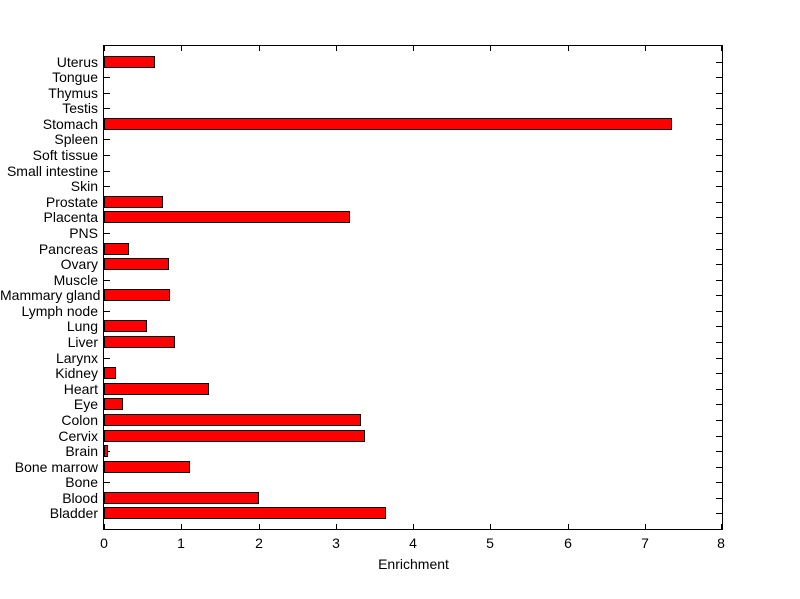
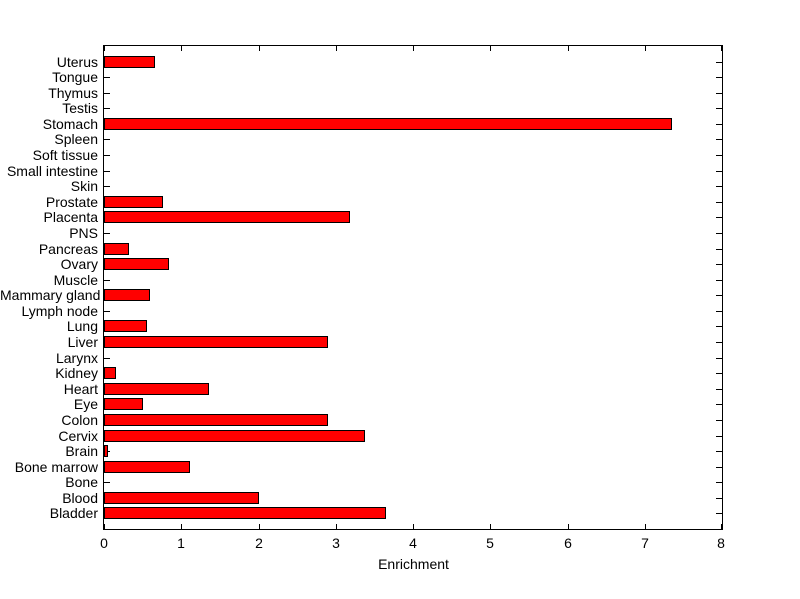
Mammary gland: 0.9 -> 0.6
Liver: 0.9 -> 2.9
Eye: 0.2 -> 0.5
Colon: 3.3 -> 2.9
